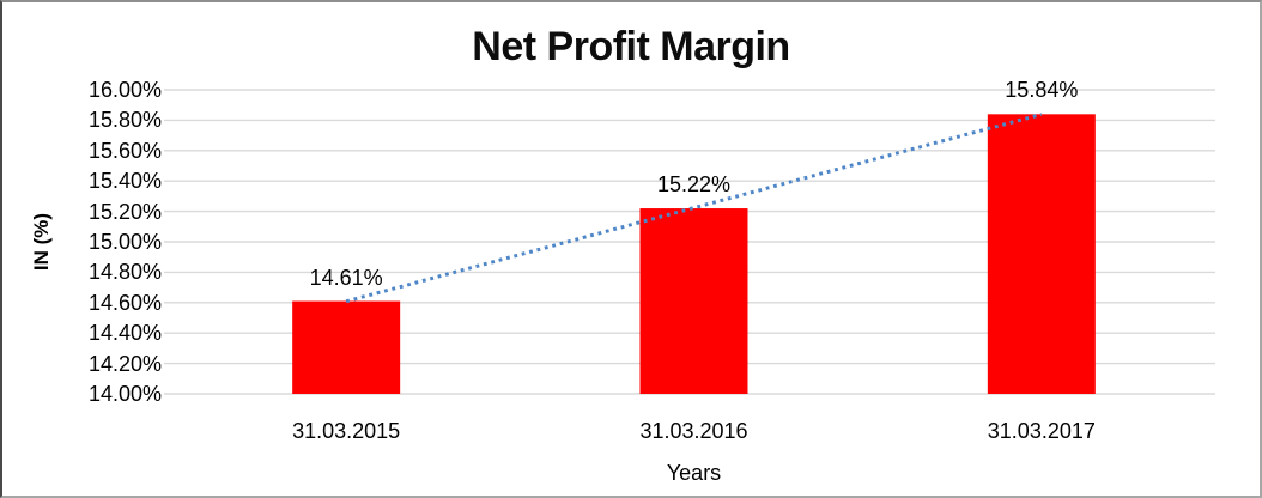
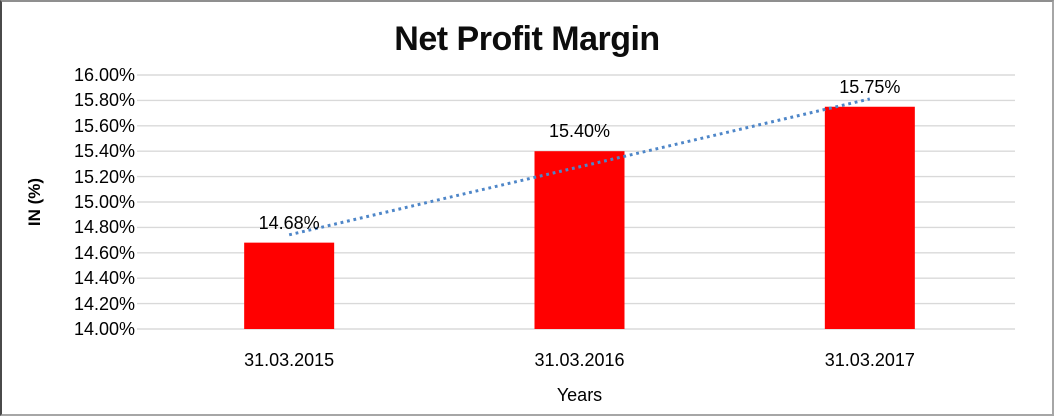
31.03.2015: 14.61% -> 14.68%
31.03.2016: 15.22% -> 15.40%
31.03.2017: 15.84% -> 15.75%
